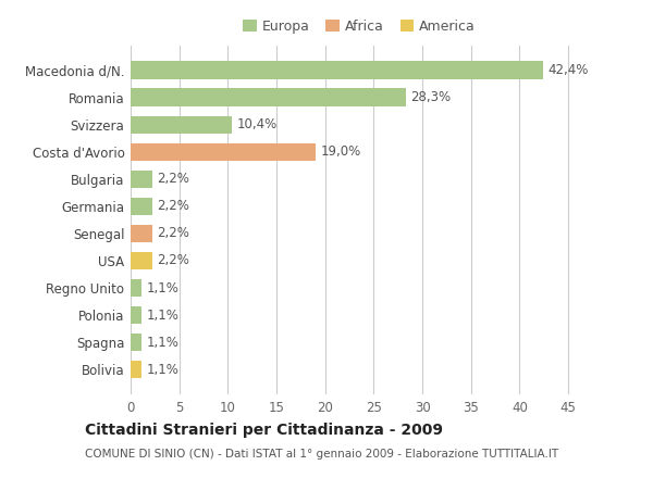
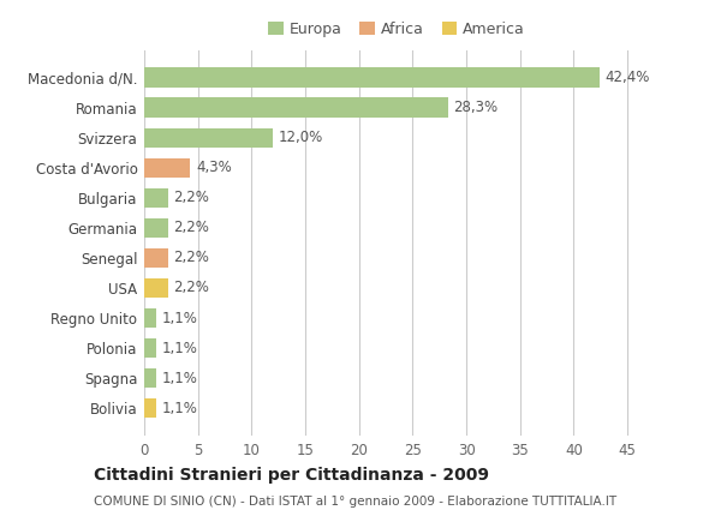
Svizzera: 10,4% -> 12,0%
Costa d'Avorio: 19,0% -> 4,3%
